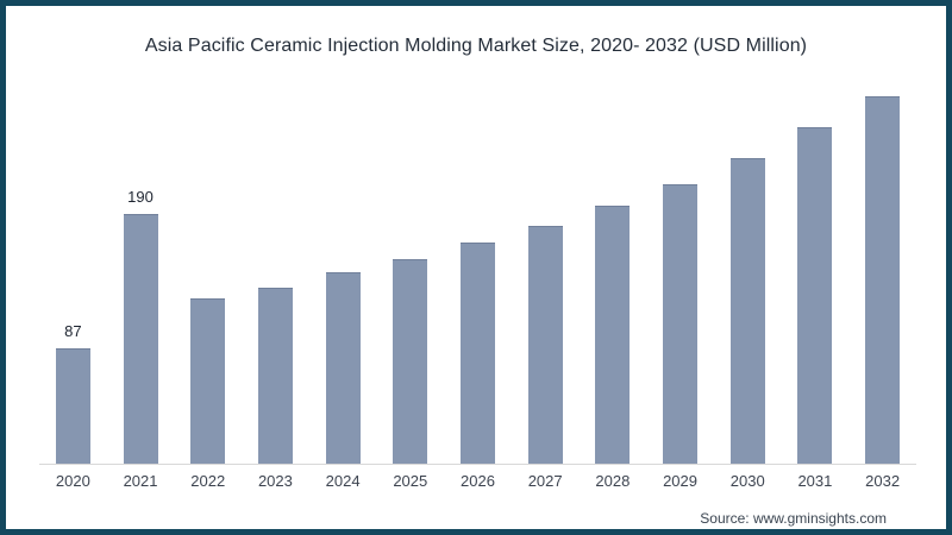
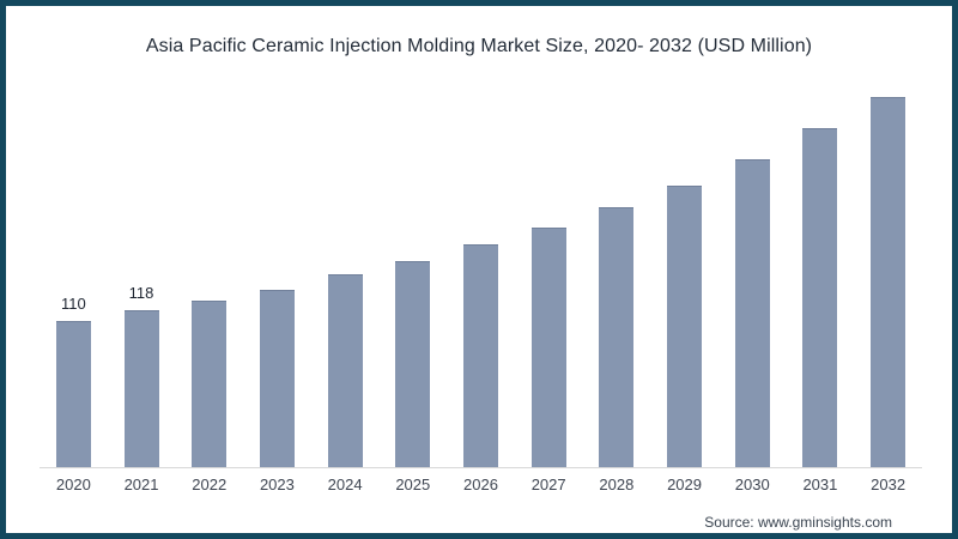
2020: 87 -> 110
2021: 190 -> 118
